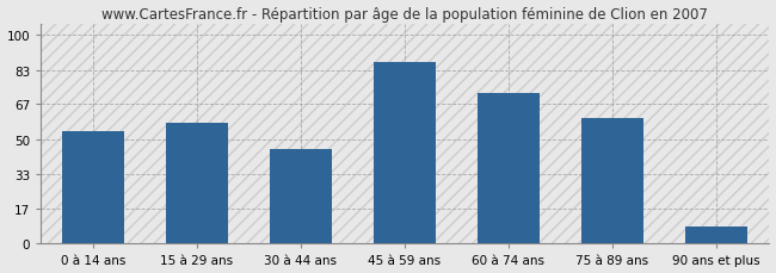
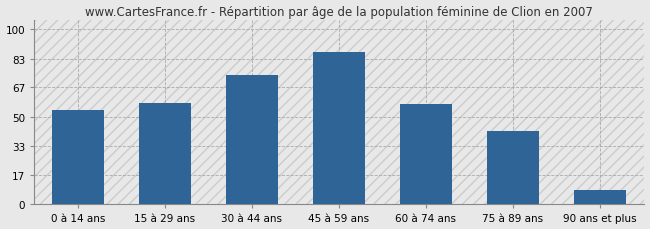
30 à 44 ans: 45 -> 74
60 à 74 ans: 72 -> 57
75 à 89 ans: 60 -> 42
